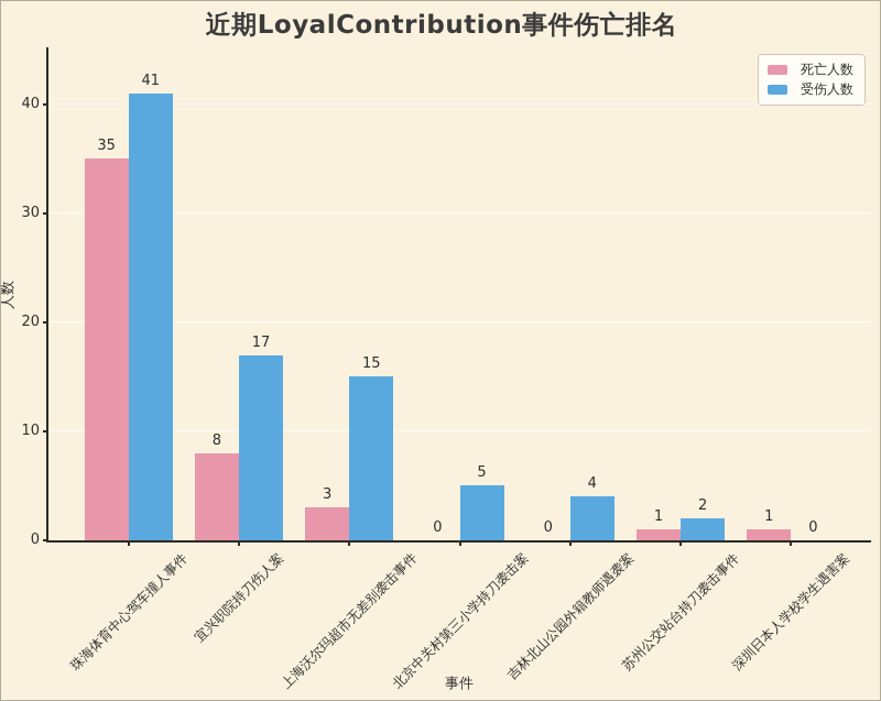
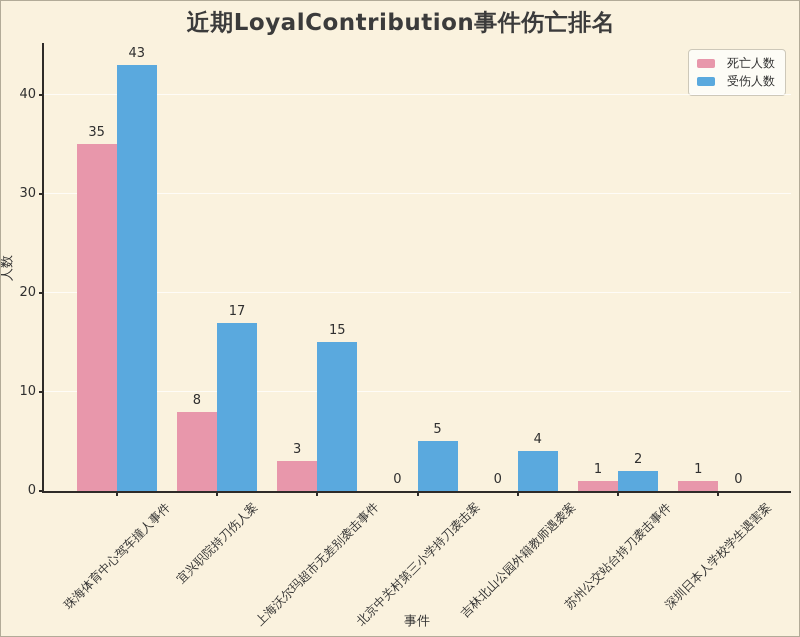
受伤人数/珠海体育中心驾车撞人事件: 41 -> 43
